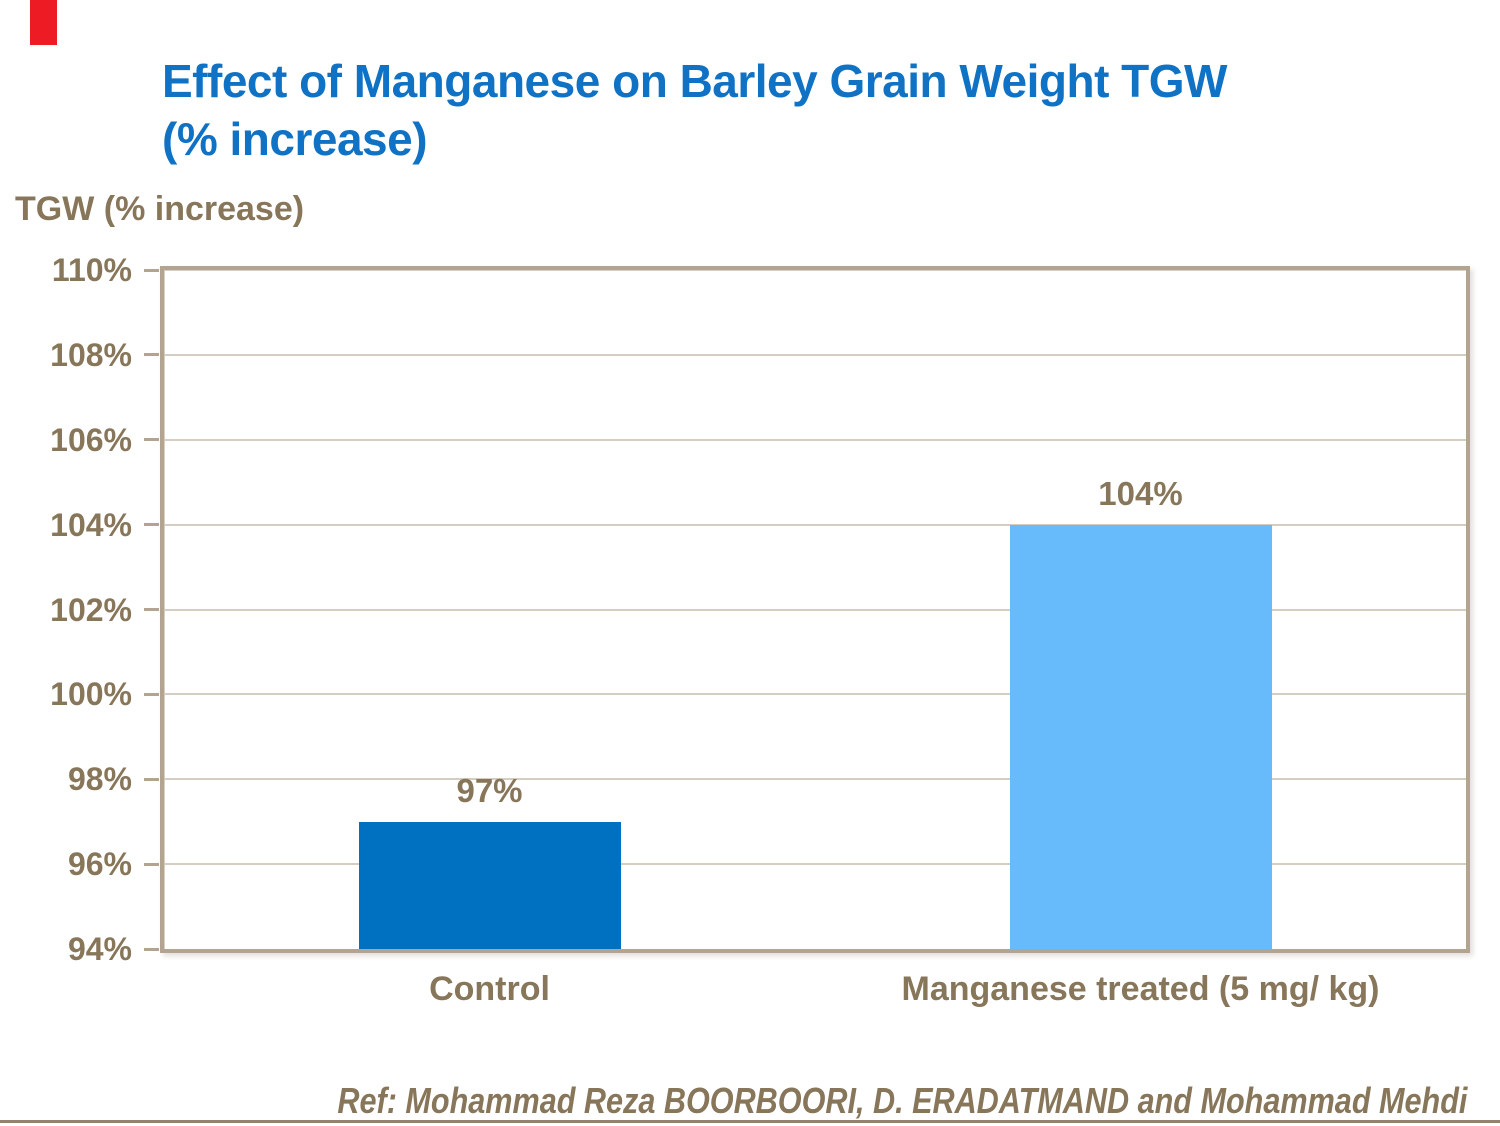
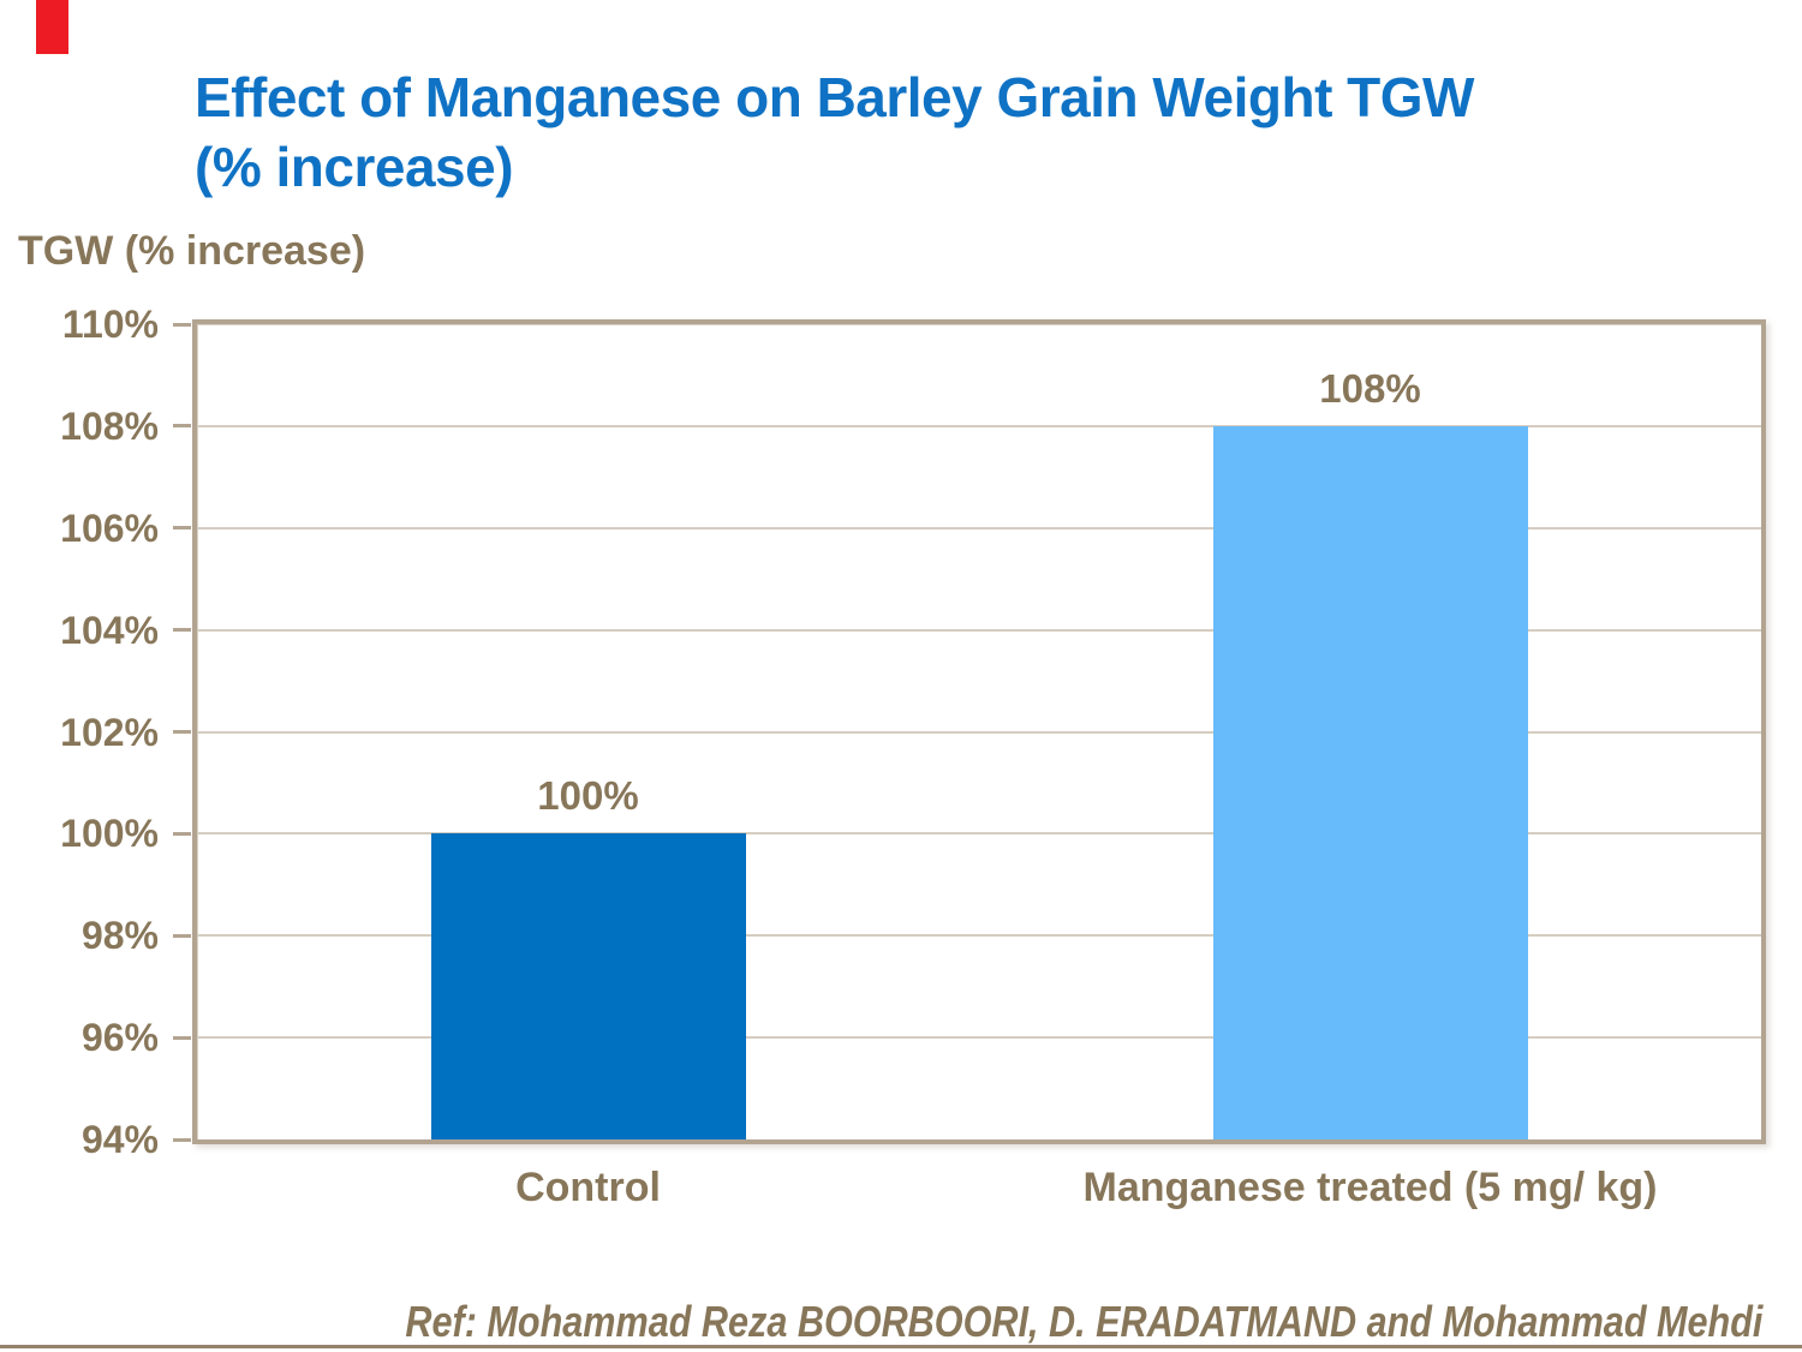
Control: 97% -> 100%
Manganese treated (5 mg/ kg): 104% -> 108%
